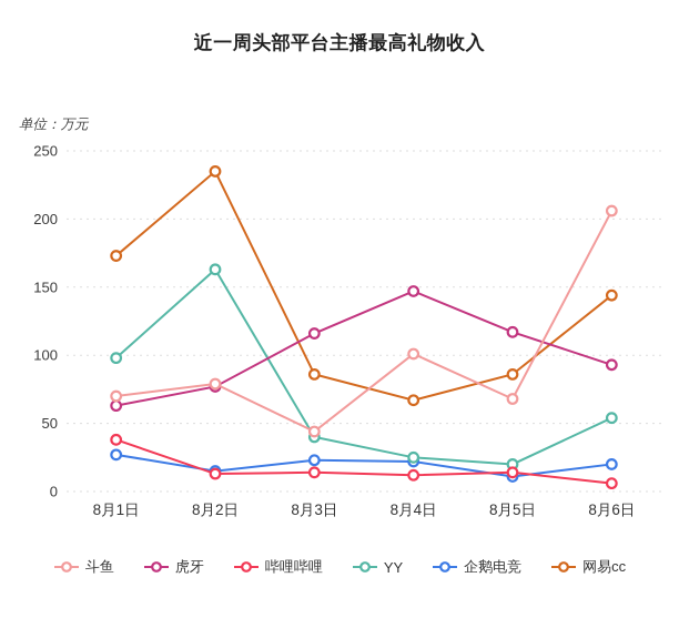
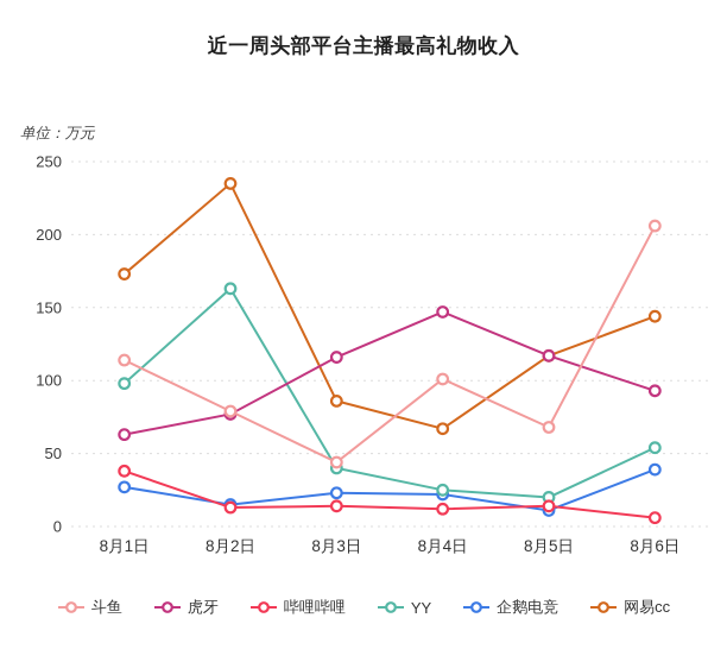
斗鱼/8月1日: 70 -> 114
网易cc/8月5日: 86 -> 117
企鹅电竞/8月6日: 20 -> 39
